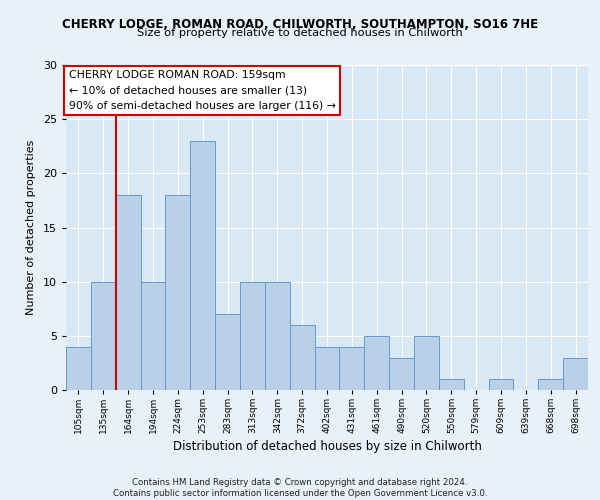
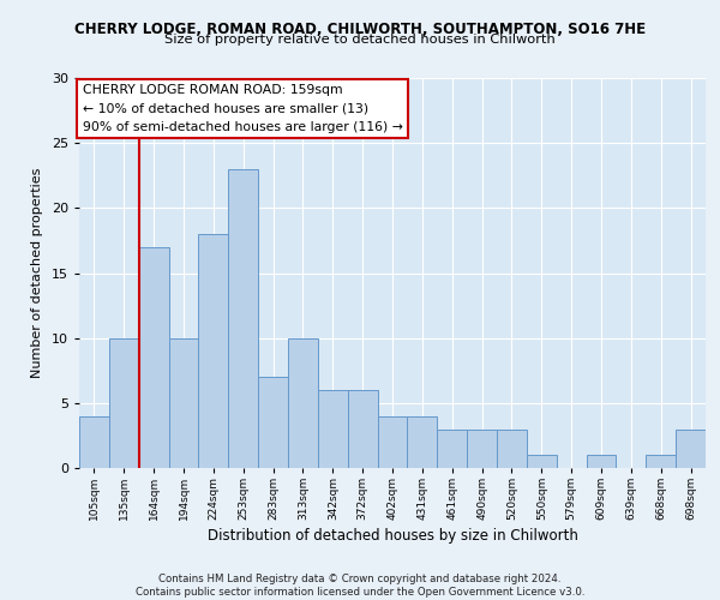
164sqm: 18 -> 17
342sqm: 10 -> 6
461sqm: 5 -> 3
520sqm: 5 -> 3
